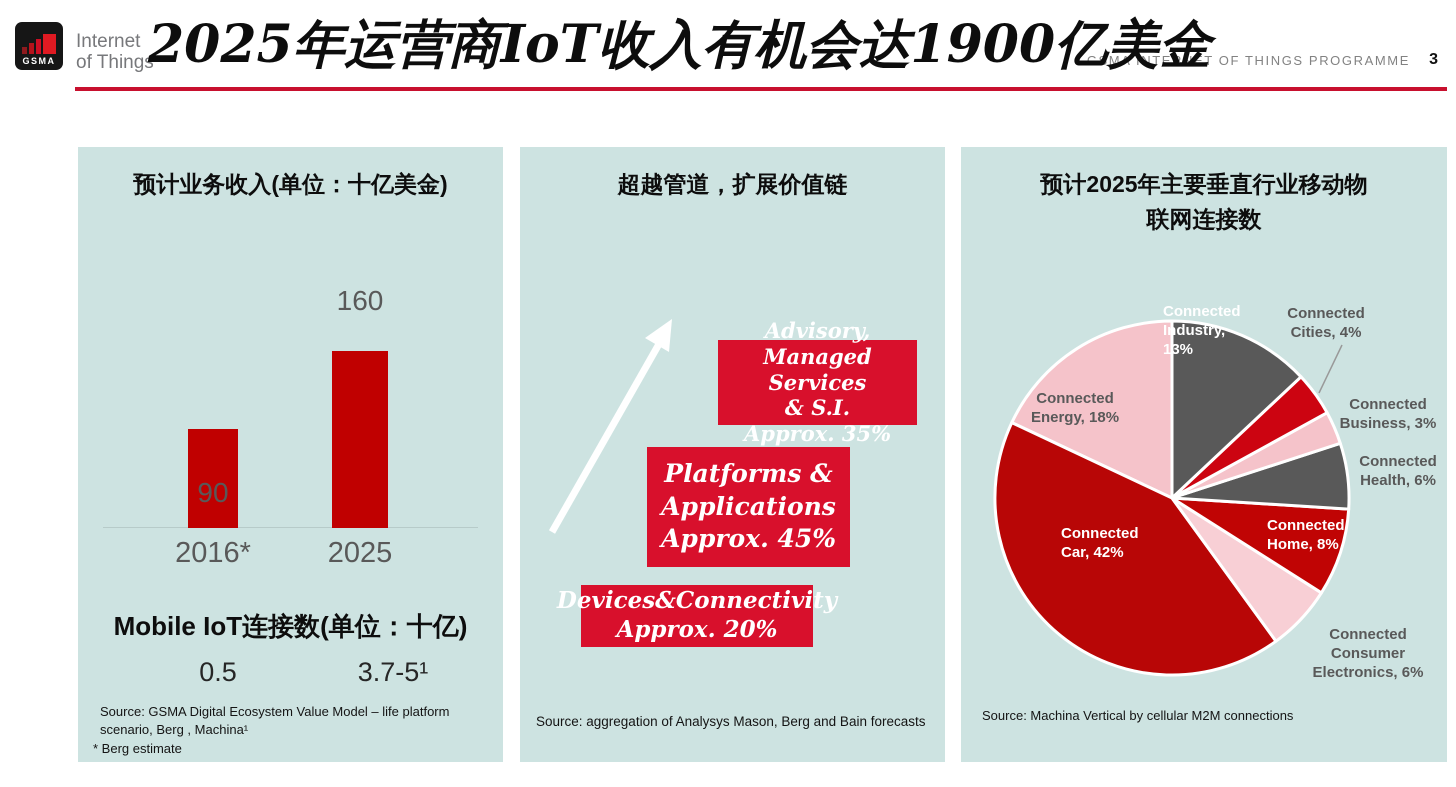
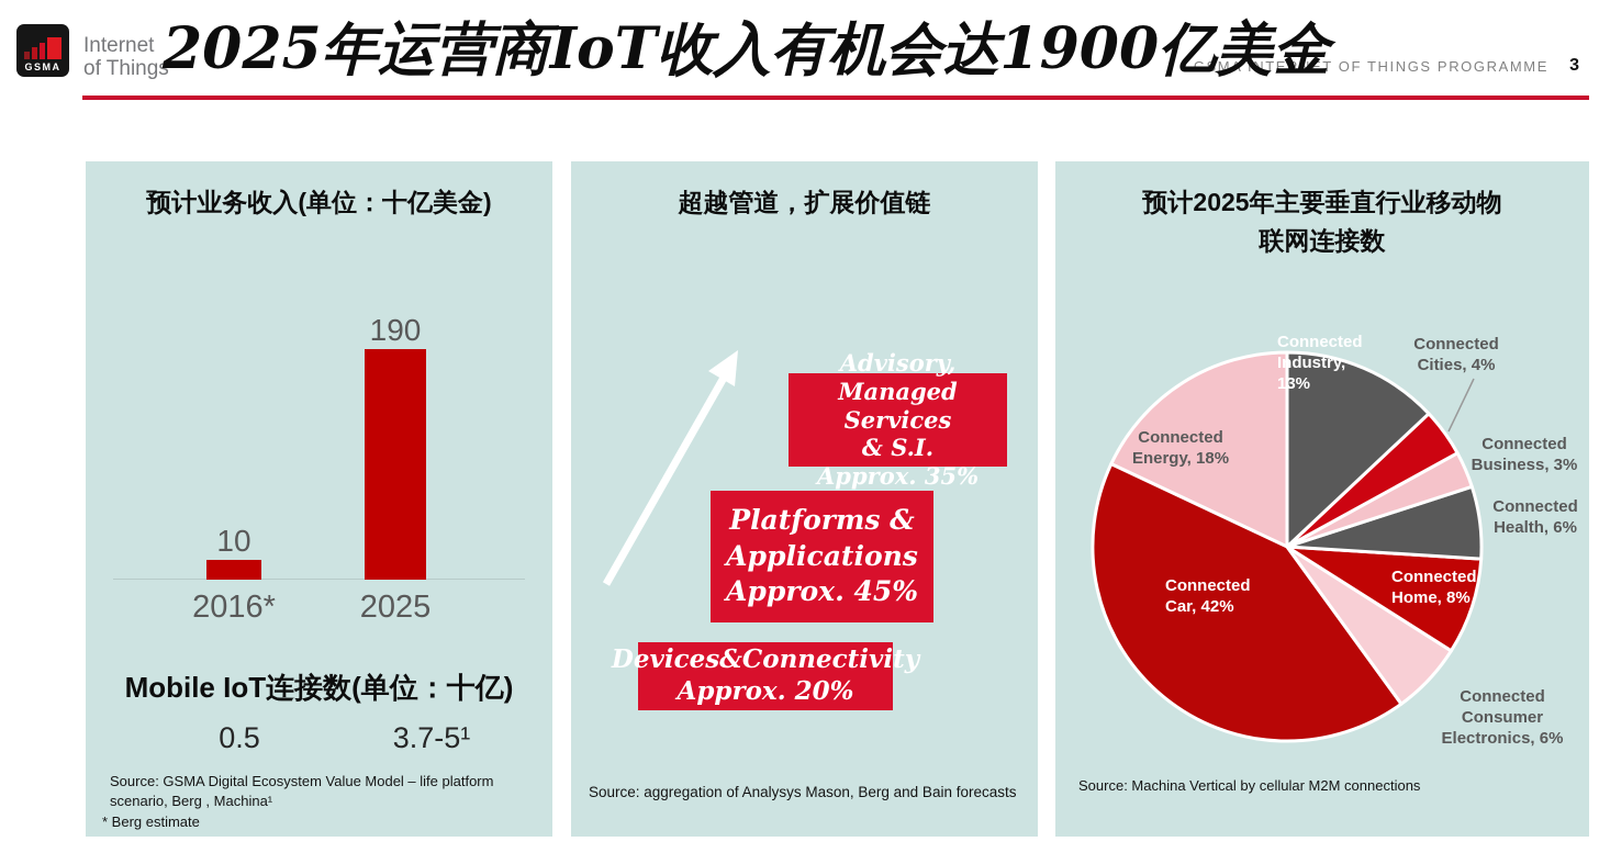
预计业务收入(单位：十亿美金)/2016*: 90 -> 10
预计业务收入(单位：十亿美金)/2025: 160 -> 190
